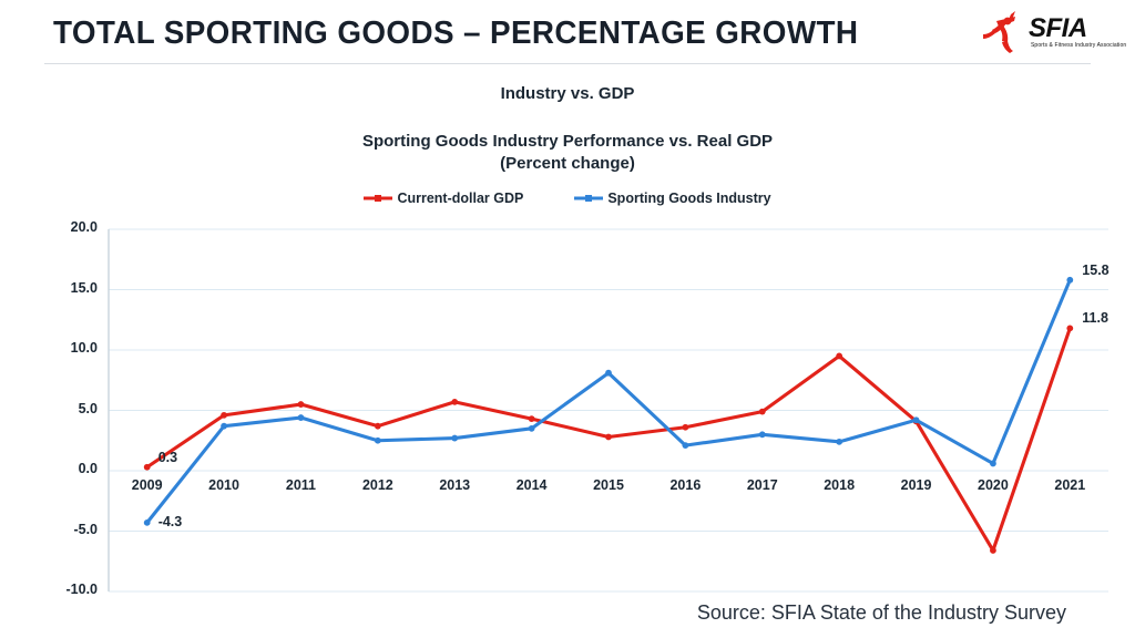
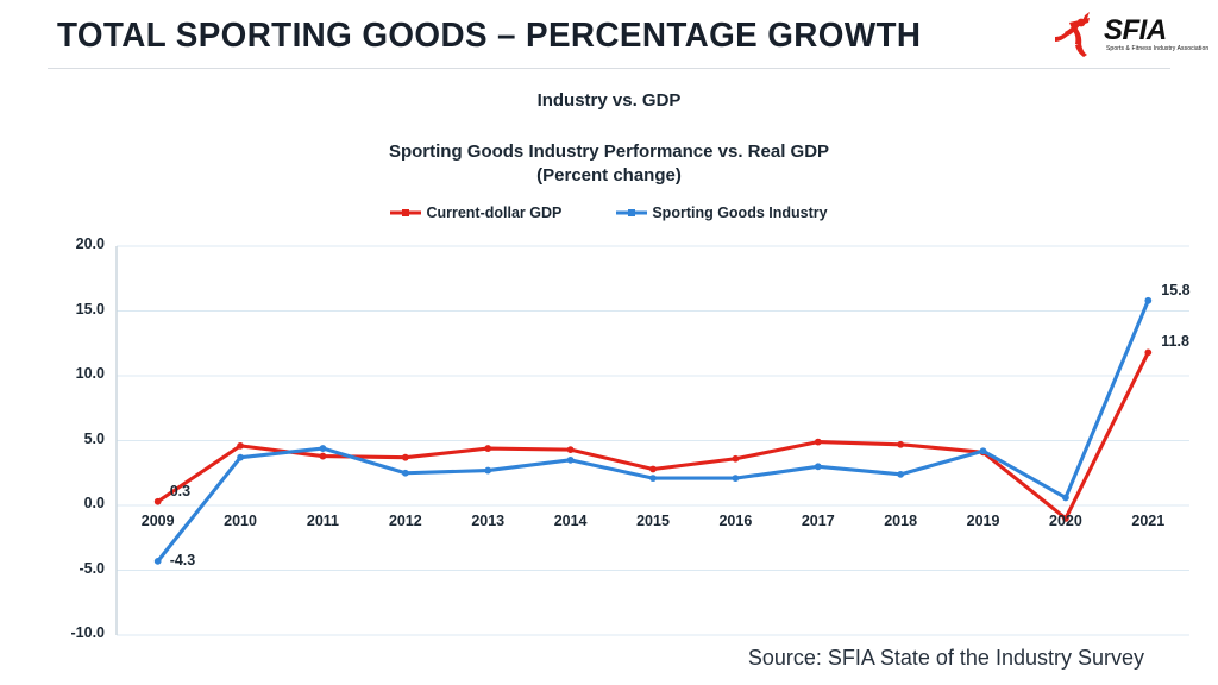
Current-dollar GDP/2011: 5.5 -> 3.8
Current-dollar GDP/2013: 5.7 -> 4.4
Sporting Goods Industry/2015: 8.1 -> 2.1
Current-dollar GDP/2018: 9.5 -> 4.7
Current-dollar GDP/2020: -6.6 -> -1.0
